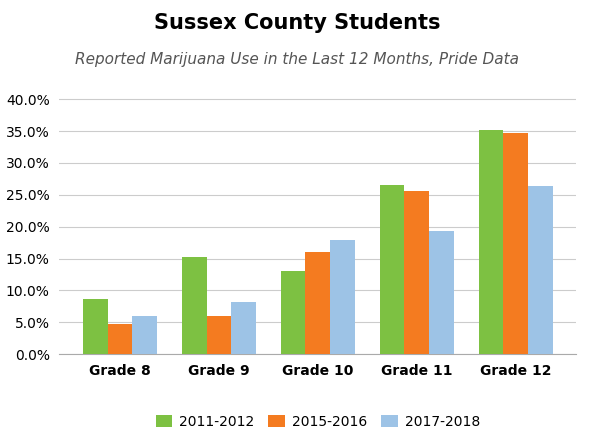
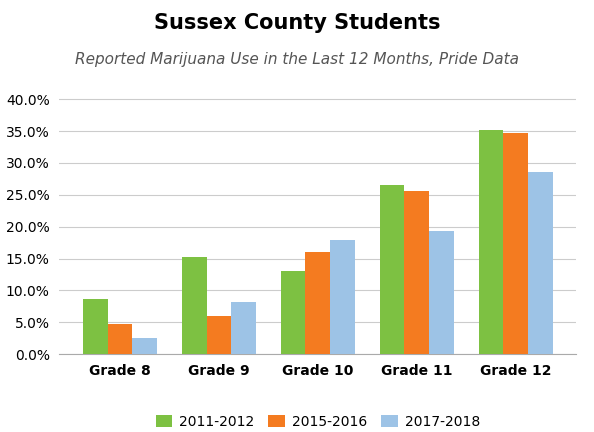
2017-2018/Grade 8: 6.0% -> 2.5%
2017-2018/Grade 12: 26.4% -> 28.5%
